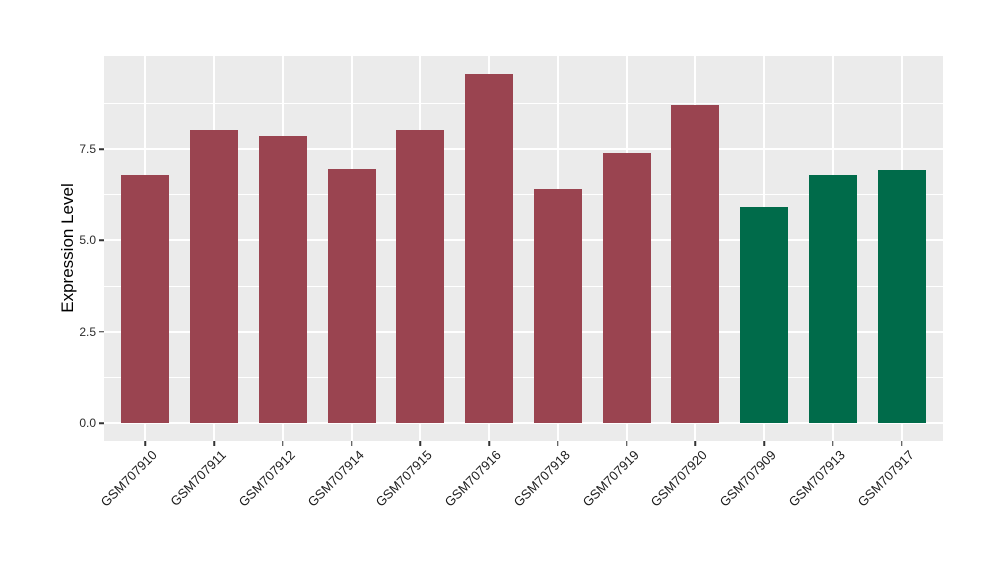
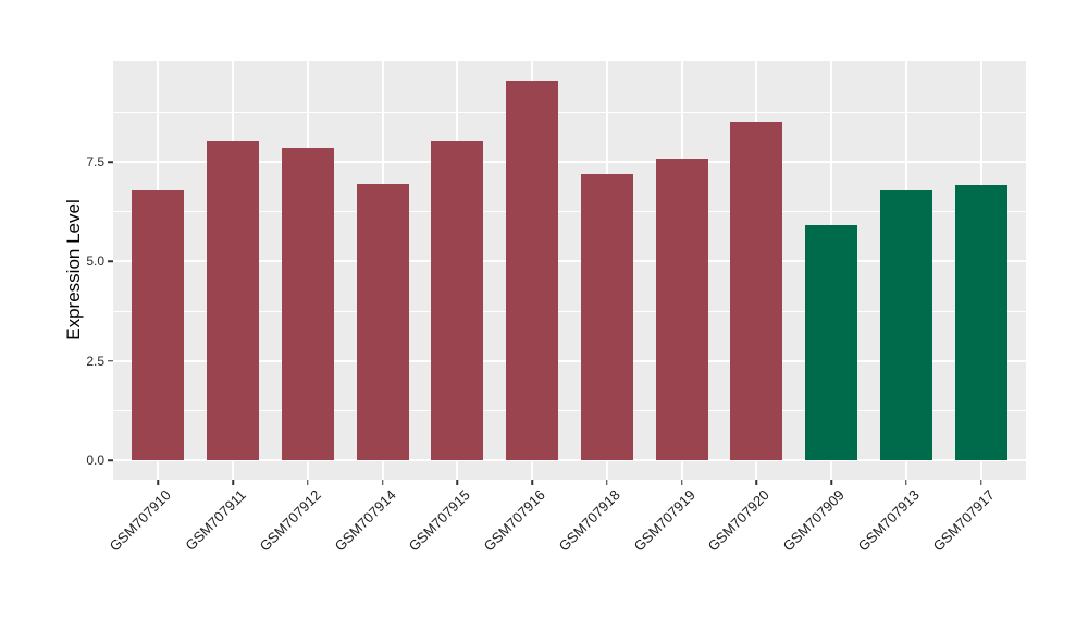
GSM707918: 6.4 -> 7.2
GSM707919: 7.4 -> 7.6
GSM707920: 8.7 -> 8.5
